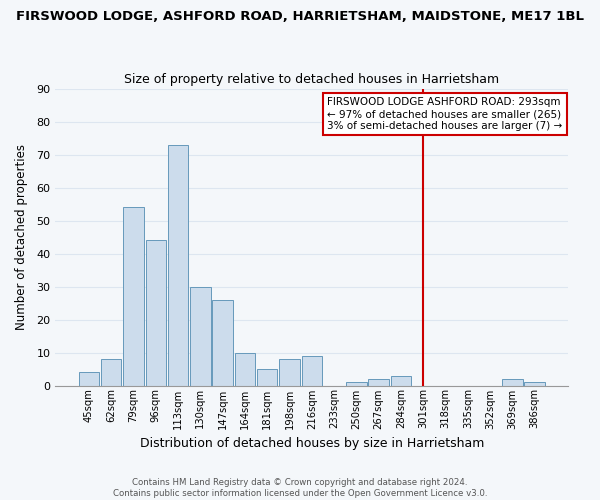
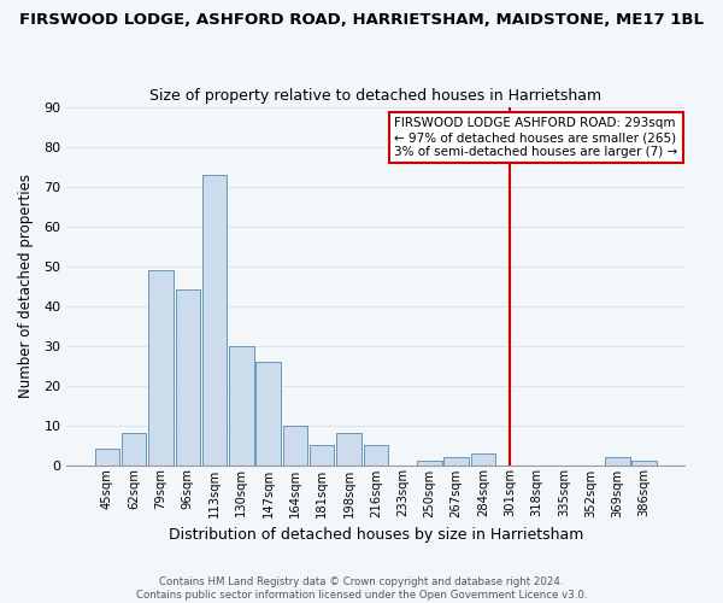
79sqm: 54 -> 49
216sqm: 9 -> 5
